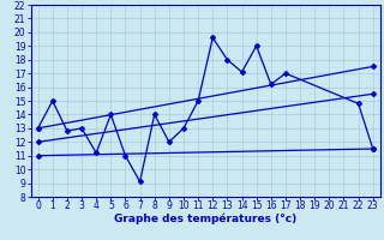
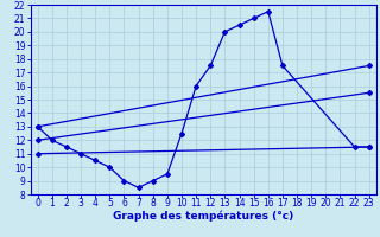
1: 15.0 -> 12.0
2: 12.8 -> 11.5
3: 13.0 -> 11.0
4: 11.2 -> 10.5
5: 14.0 -> 10.0
6: 11.0 -> 9.0
7: 9.1 -> 8.5
8: 14.0 -> 9.0
9: 12.0 -> 9.5
10: 13.0 -> 12.5
11: 15.0 -> 16.0
12: 19.6 -> 17.5
13: 18.0 -> 20.0
14: 17.1 -> 20.5
15: 19.0 -> 21.0
16: 16.2 -> 21.5
17: 17.0 -> 17.5
22: 14.8 -> 11.5
